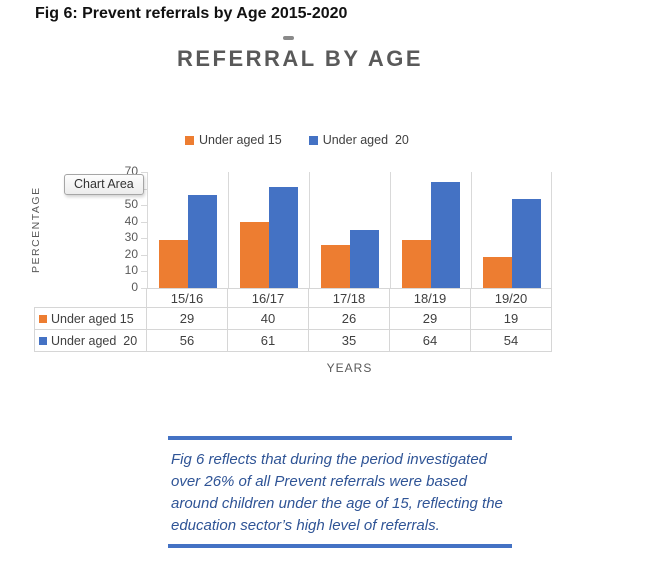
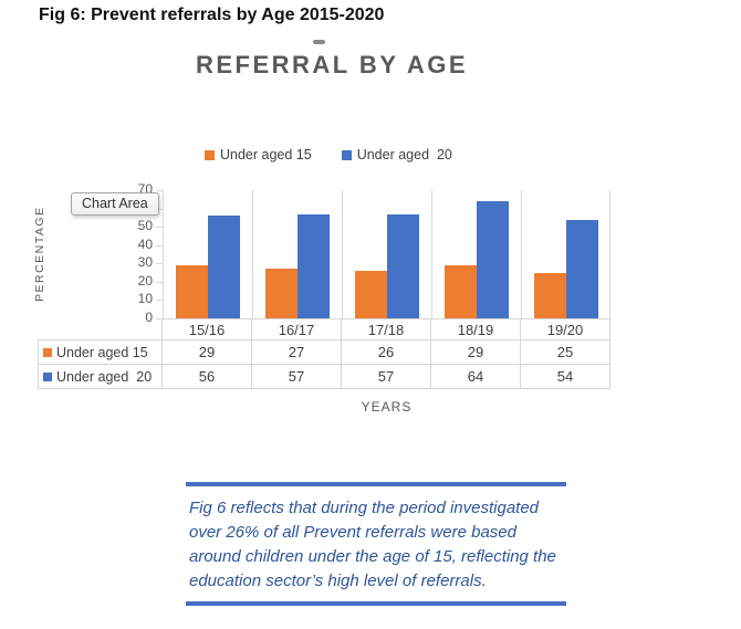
Under aged 15/16/17: 40 -> 27
Under aged 20/16/17: 61 -> 57
Under aged 20/17/18: 35 -> 57
Under aged 15/19/20: 19 -> 25
